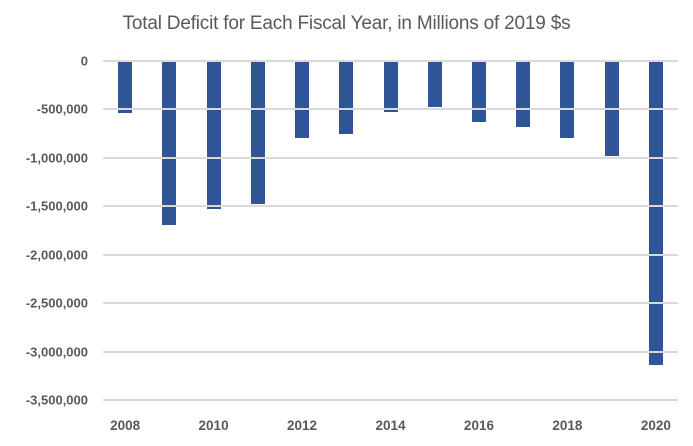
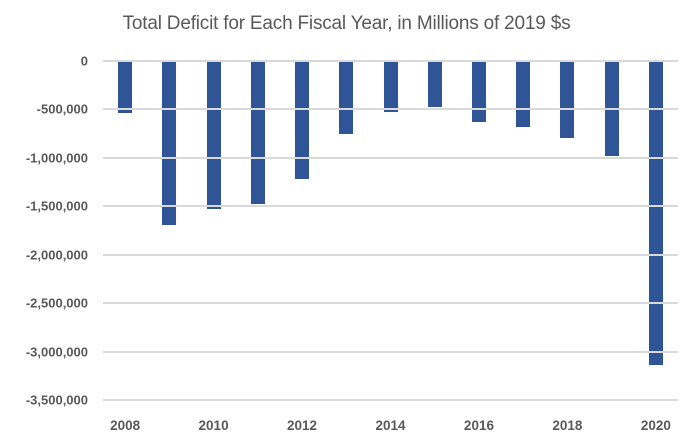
2012: -800000 -> -1200000
